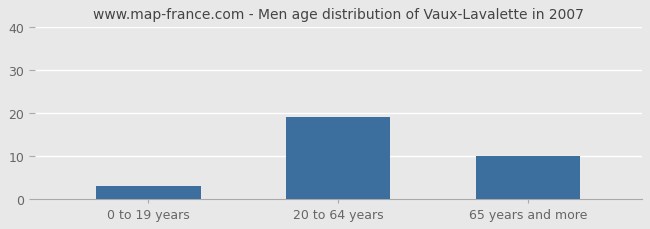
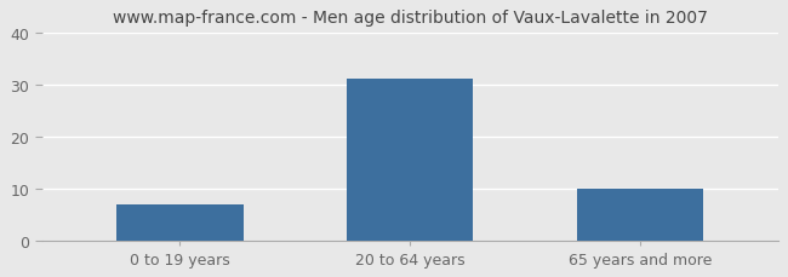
0 to 19 years: 3 -> 7
20 to 64 years: 19 -> 31
